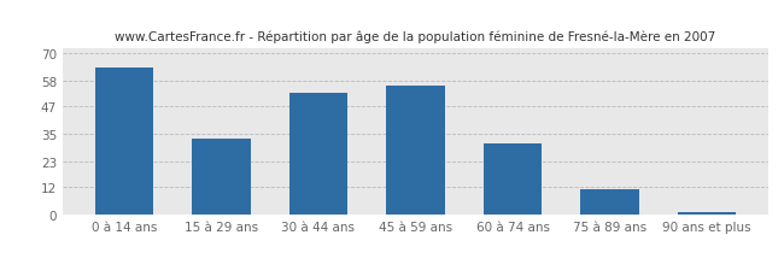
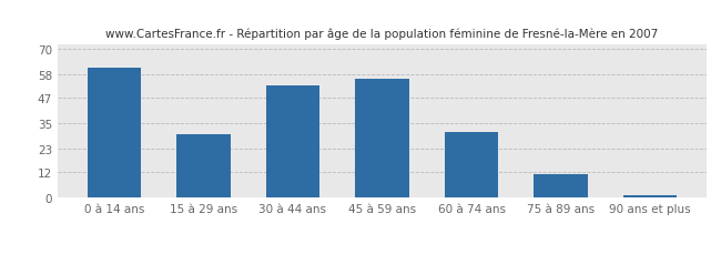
0 à 14 ans: 64 -> 61
15 à 29 ans: 33 -> 30
